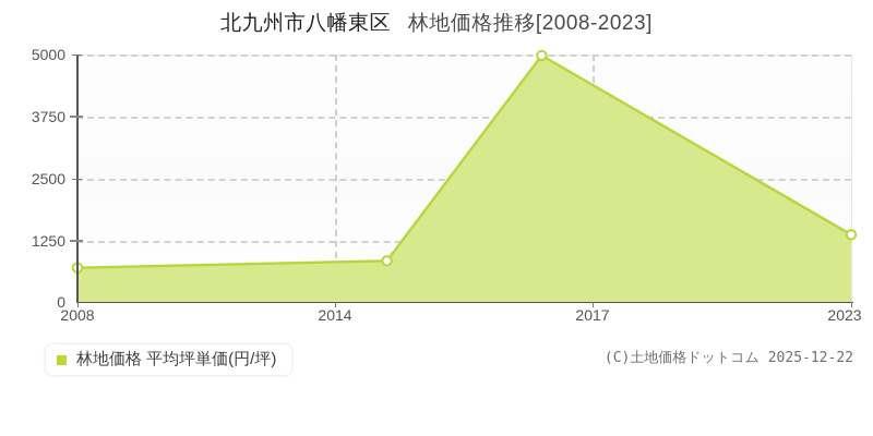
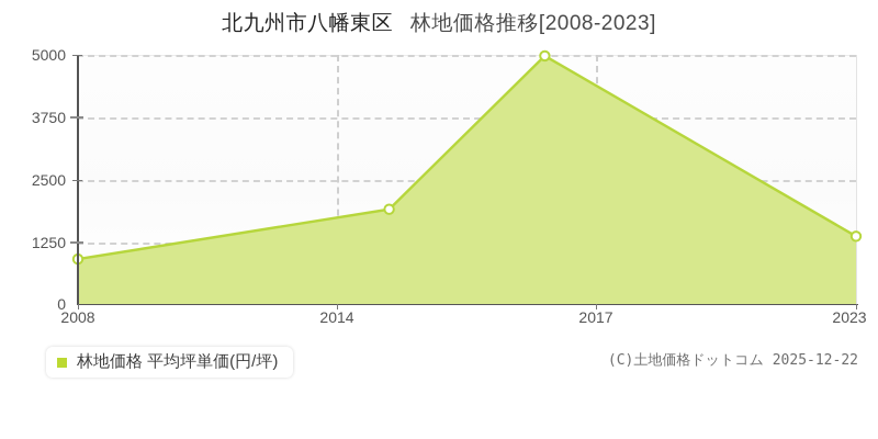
2008: 700 -> 900
2014: 800 -> 1900
